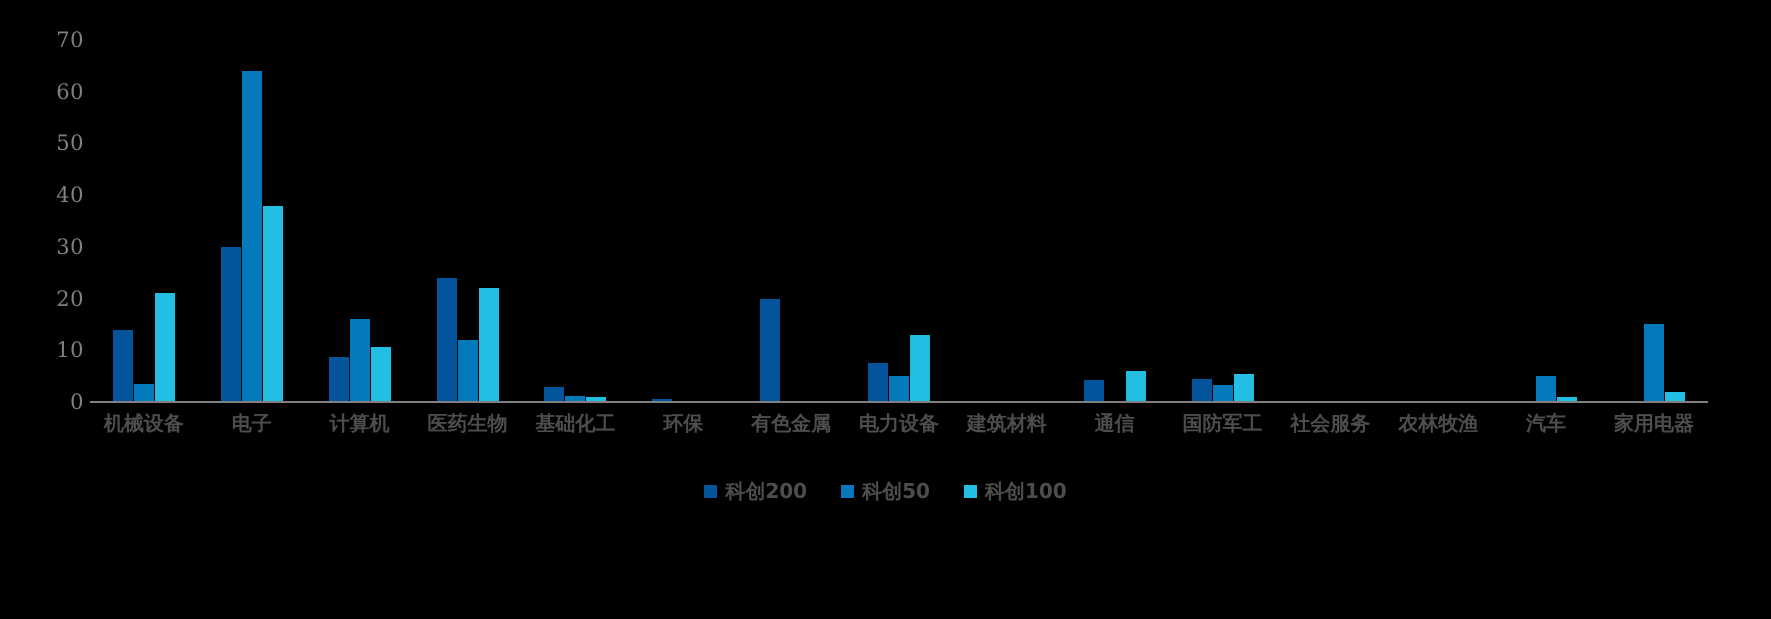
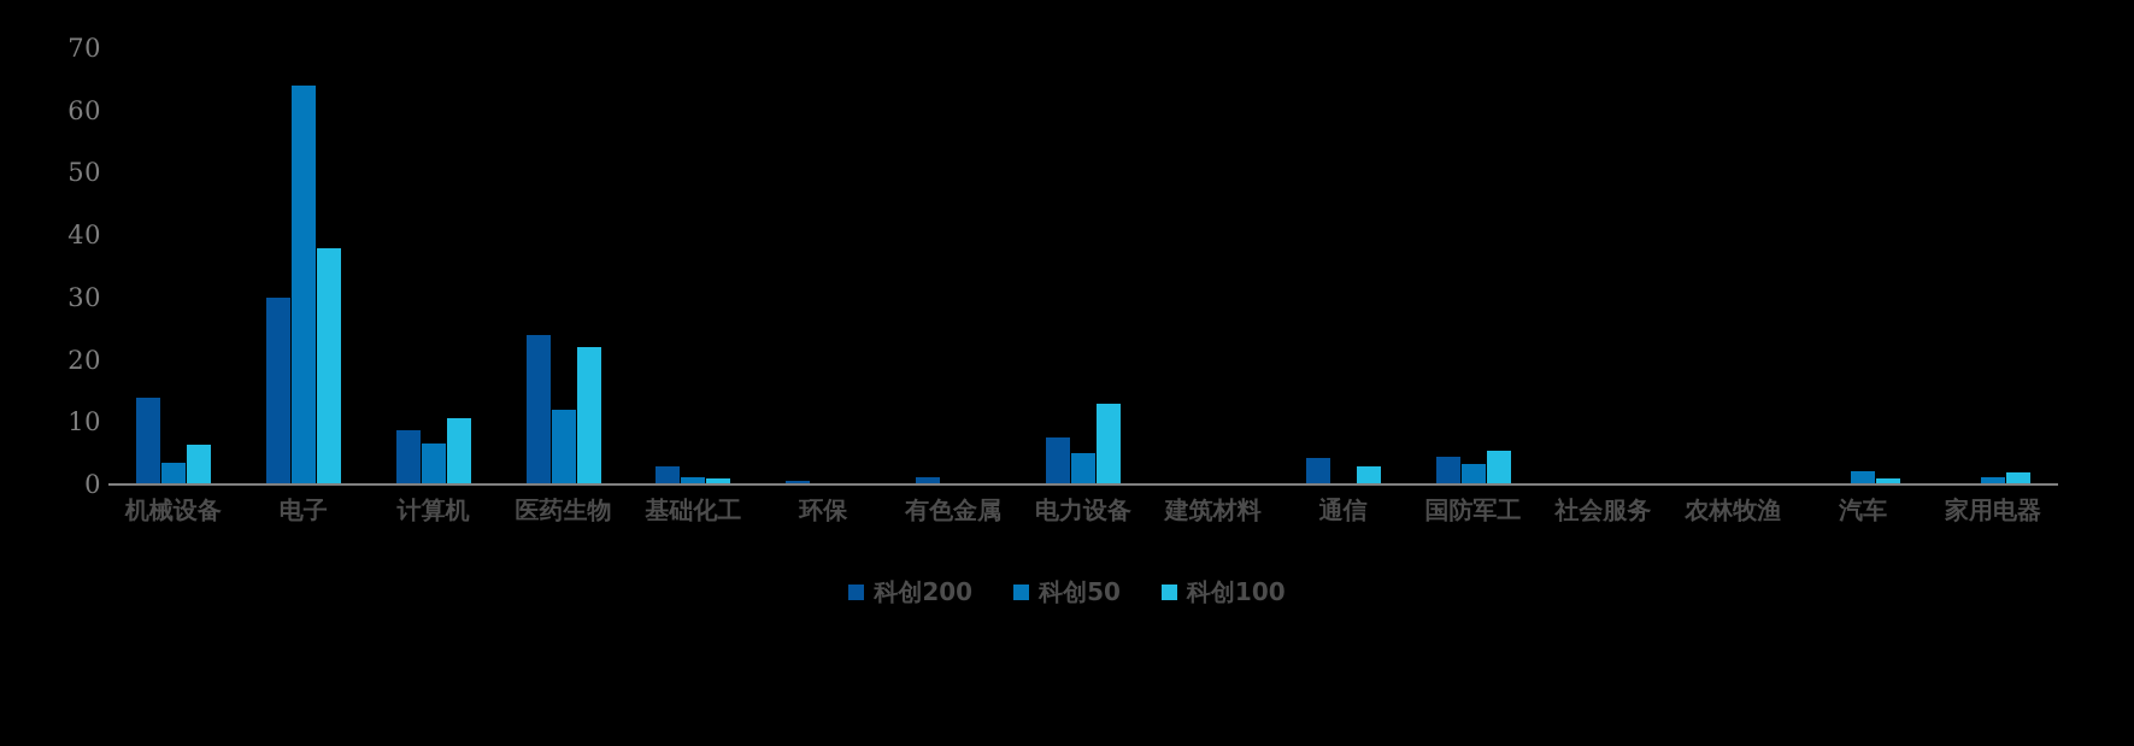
科创100/机械设备: 21 -> 6
科创50/计算机: 16 -> 6
科创200/有色金属: 20 -> 1
科创100/通信: 6 -> 3
科创50/汽车: 5 -> 2
科创50/家用电器: 15 -> 1
